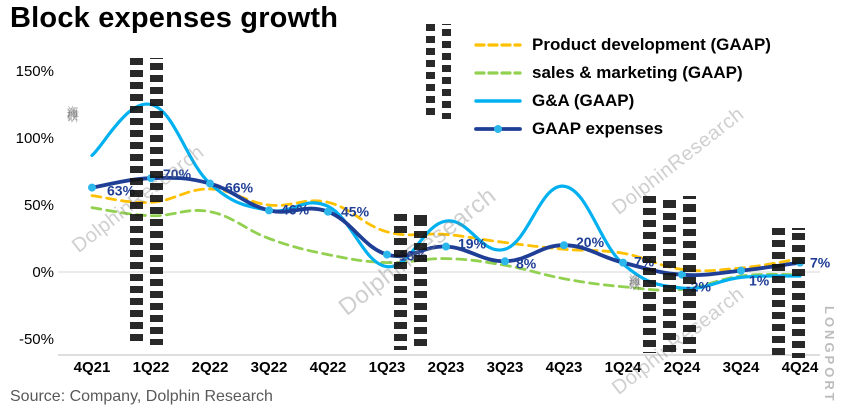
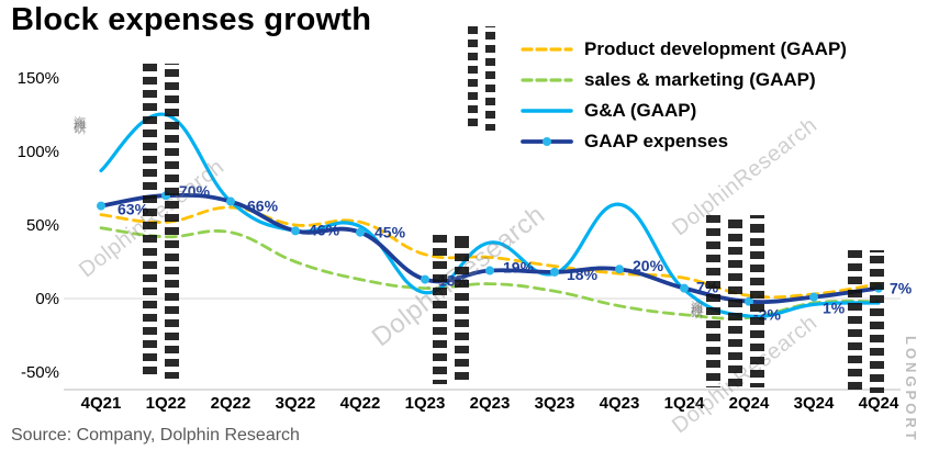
GAAP expenses/3Q23: 8% -> 18%
